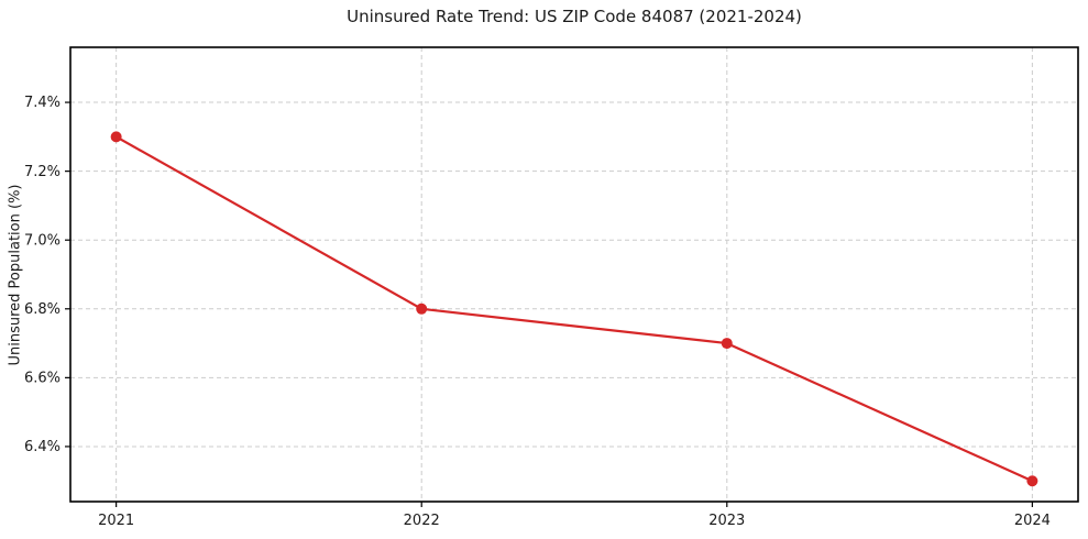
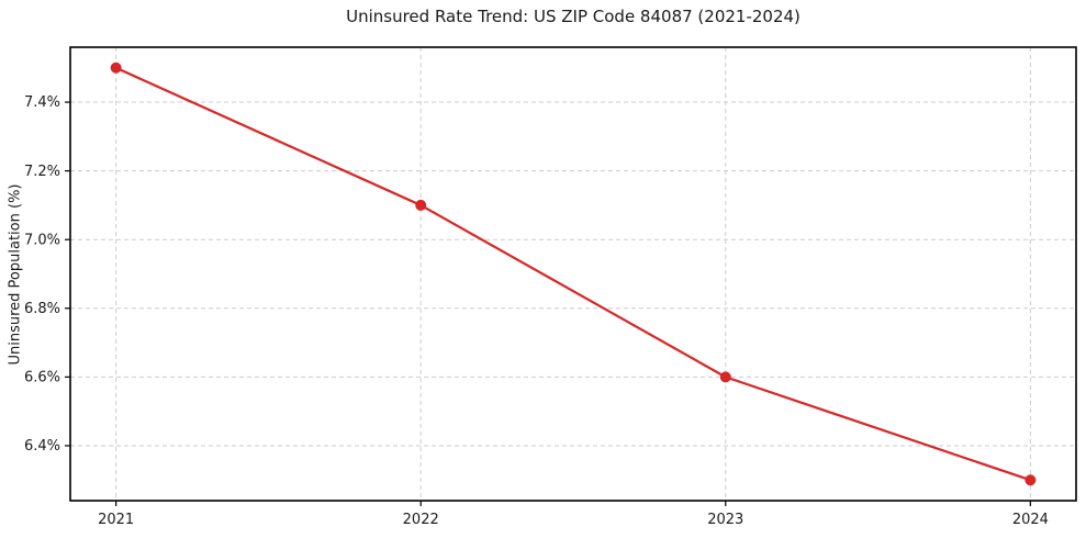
2021: 7.3% -> 7.5%
2022: 6.8% -> 7.1%
2023: 6.7% -> 6.6%
